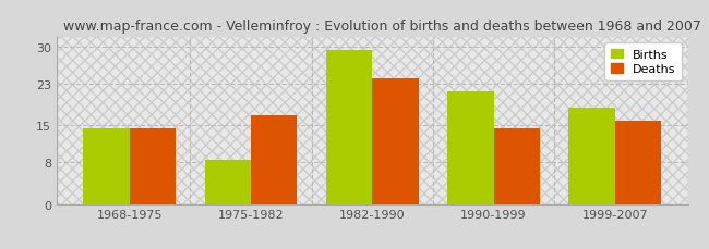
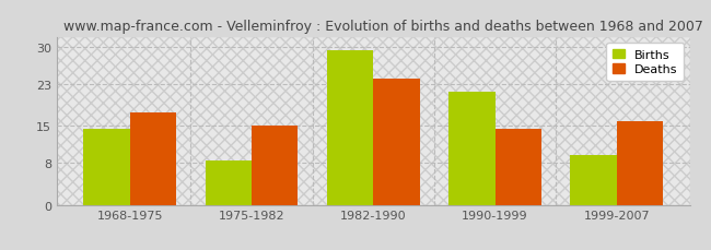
Deaths/1968-1975: 14.5 -> 17.5
Deaths/1975-1982: 17.0 -> 15.0
Births/1999-2007: 18.5 -> 9.5
